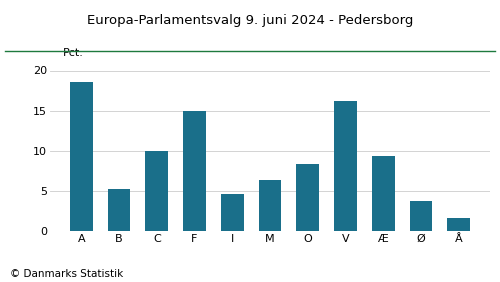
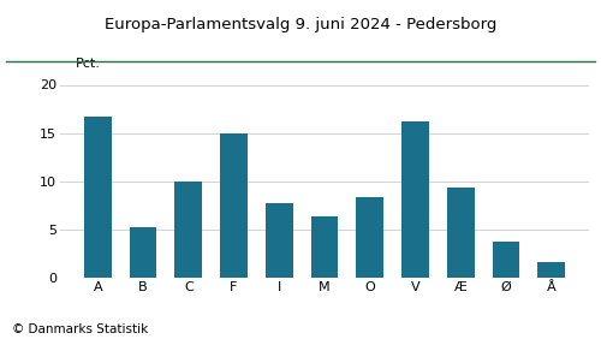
A: 18.6 -> 16.7
I: 4.6 -> 7.8
